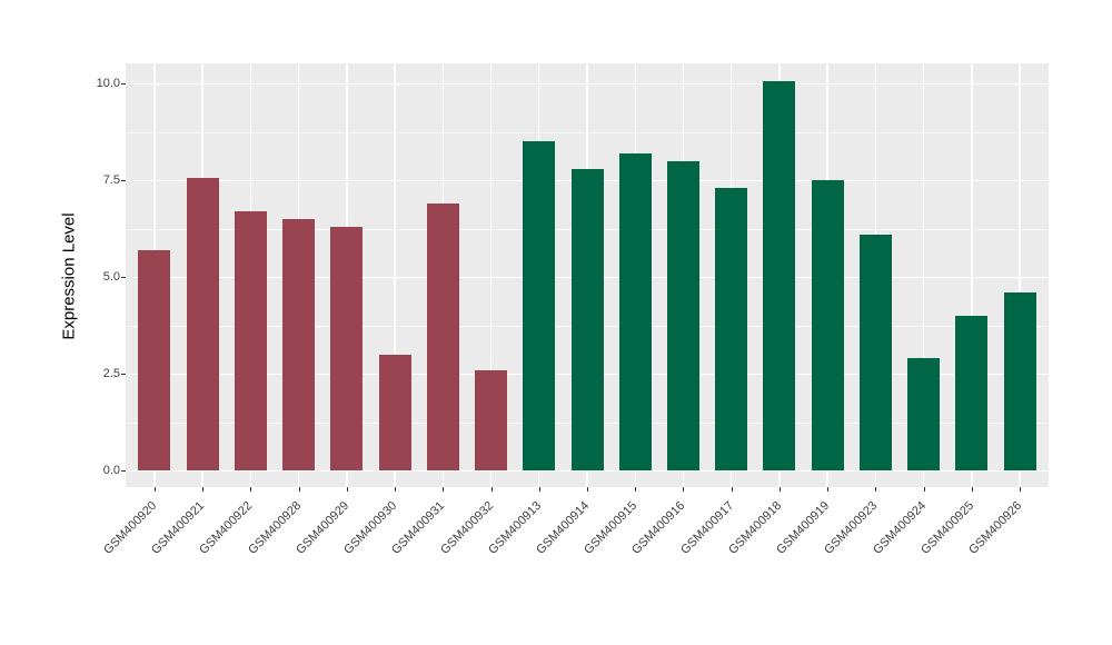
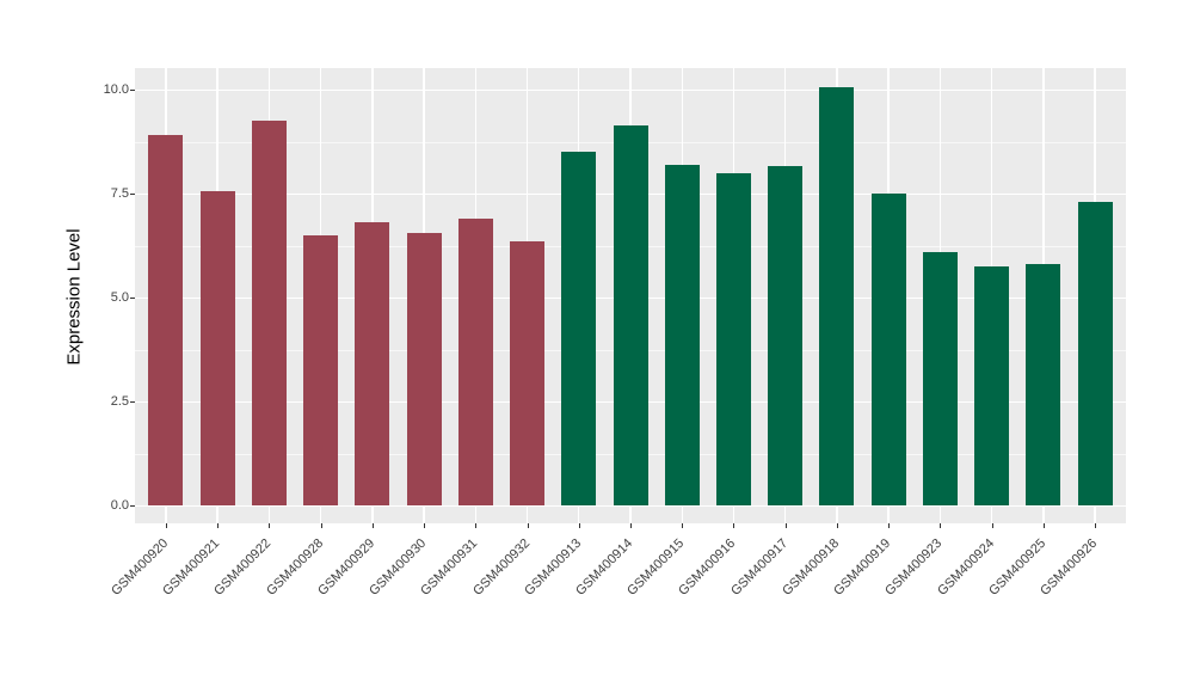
GSM400920: 5.7 -> 8.9
GSM400922: 6.7 -> 9.2
GSM400929: 6.3 -> 6.8
GSM400930: 3.0 -> 6.5
GSM400932: 2.6 -> 6.3
GSM400914: 7.8 -> 9.2
GSM400917: 7.3 -> 8.2
GSM400924: 2.9 -> 5.8
GSM400925: 4.0 -> 5.8
GSM400926: 4.6 -> 7.3
